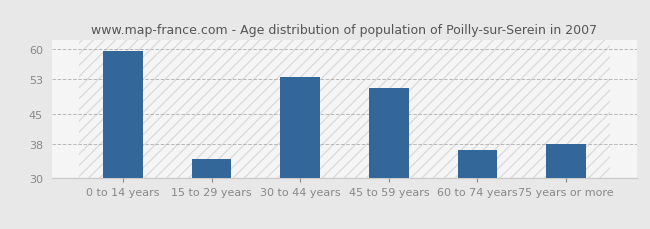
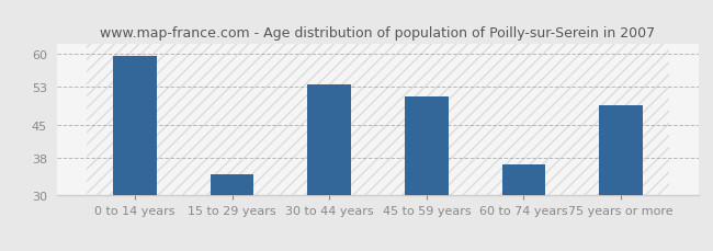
75 years or more: 38.0 -> 49.0
